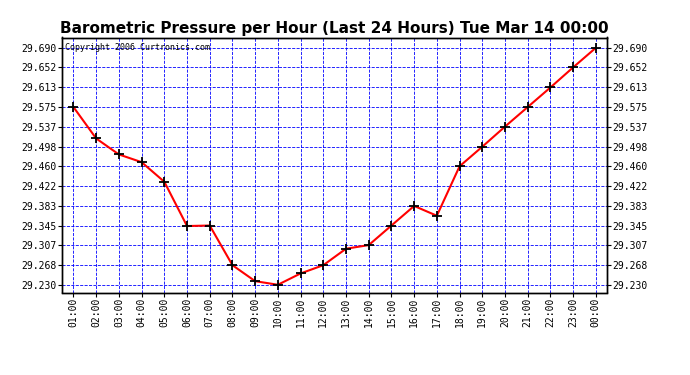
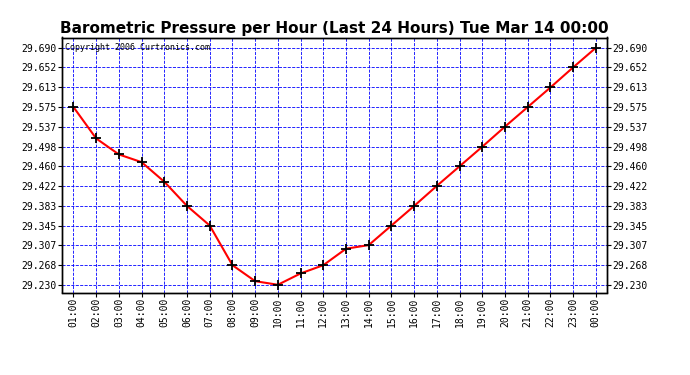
06:00: 29.344 -> 29.383
17:00: 29.364 -> 29.422
